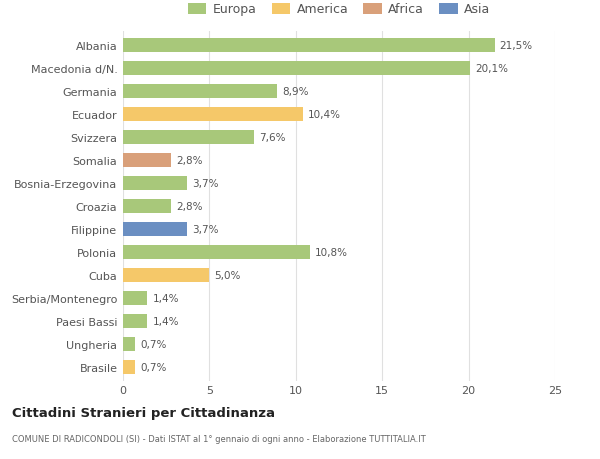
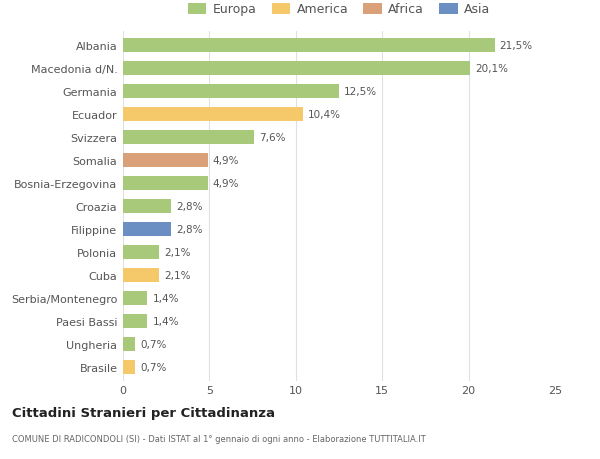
Germania: 8,9% -> 12,5%
Somalia: 2,8% -> 4,9%
Bosnia-Erzegovina: 3,7% -> 4,9%
Filippine: 3,7% -> 2,8%
Polonia: 10,8% -> 2,1%
Cuba: 5,0% -> 2,1%
